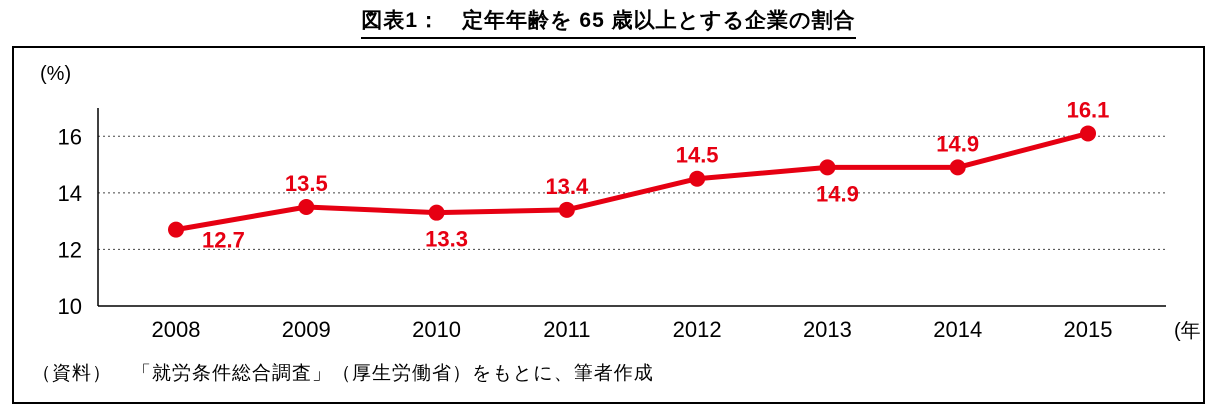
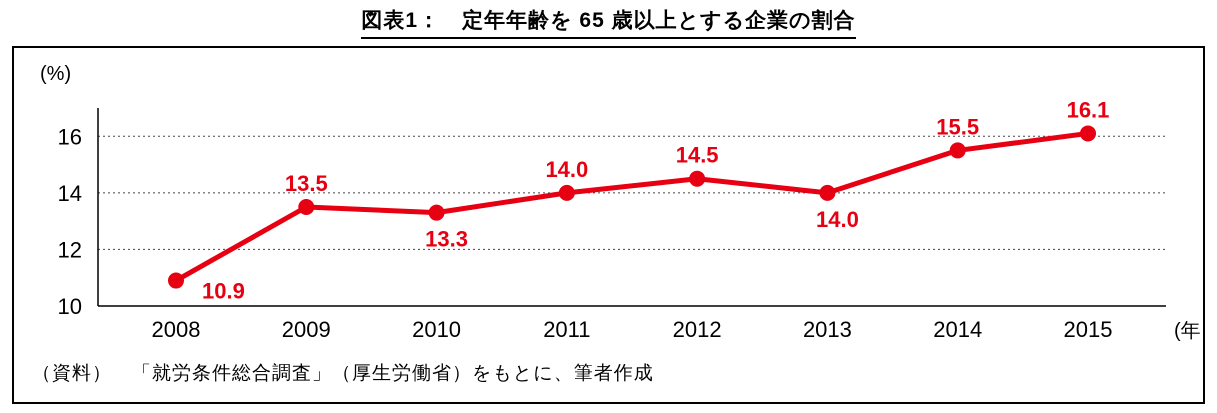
2008: 12.7 -> 10.9
2011: 13.4 -> 14.0
2013: 14.9 -> 14.0
2014: 14.9 -> 15.5
